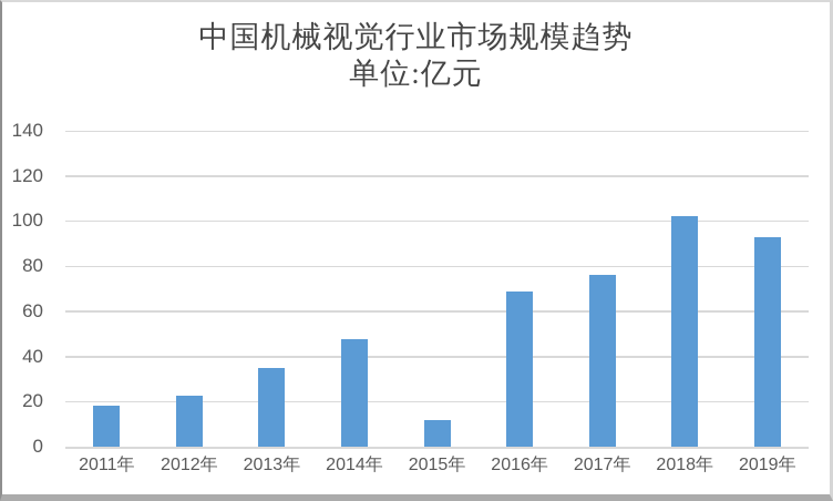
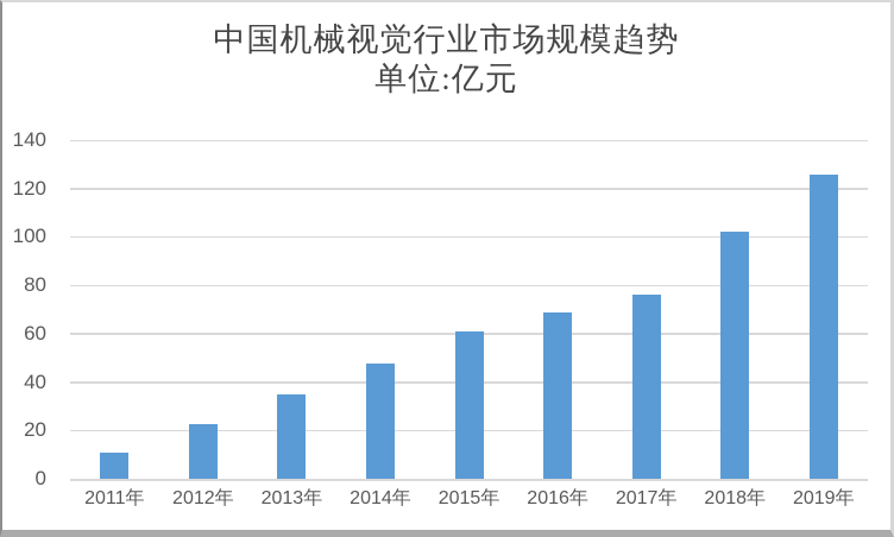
2011年: 18 -> 11
2015年: 12 -> 61
2019年: 93 -> 126
